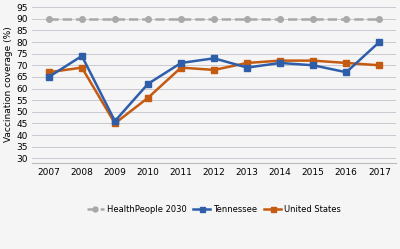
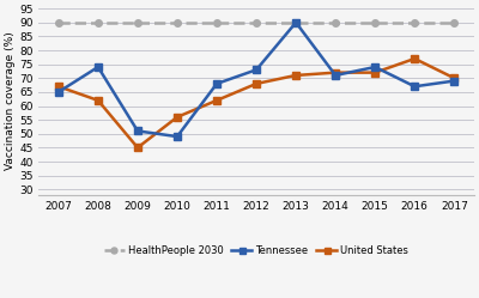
United States/2008: 69 -> 62
Tennessee/2009: 46 -> 51
Tennessee/2010: 62 -> 49
Tennessee/2011: 71 -> 68
United States/2011: 69 -> 62
Tennessee/2013: 69 -> 90
Tennessee/2015: 70 -> 74
United States/2016: 71 -> 77
Tennessee/2017: 80 -> 69
